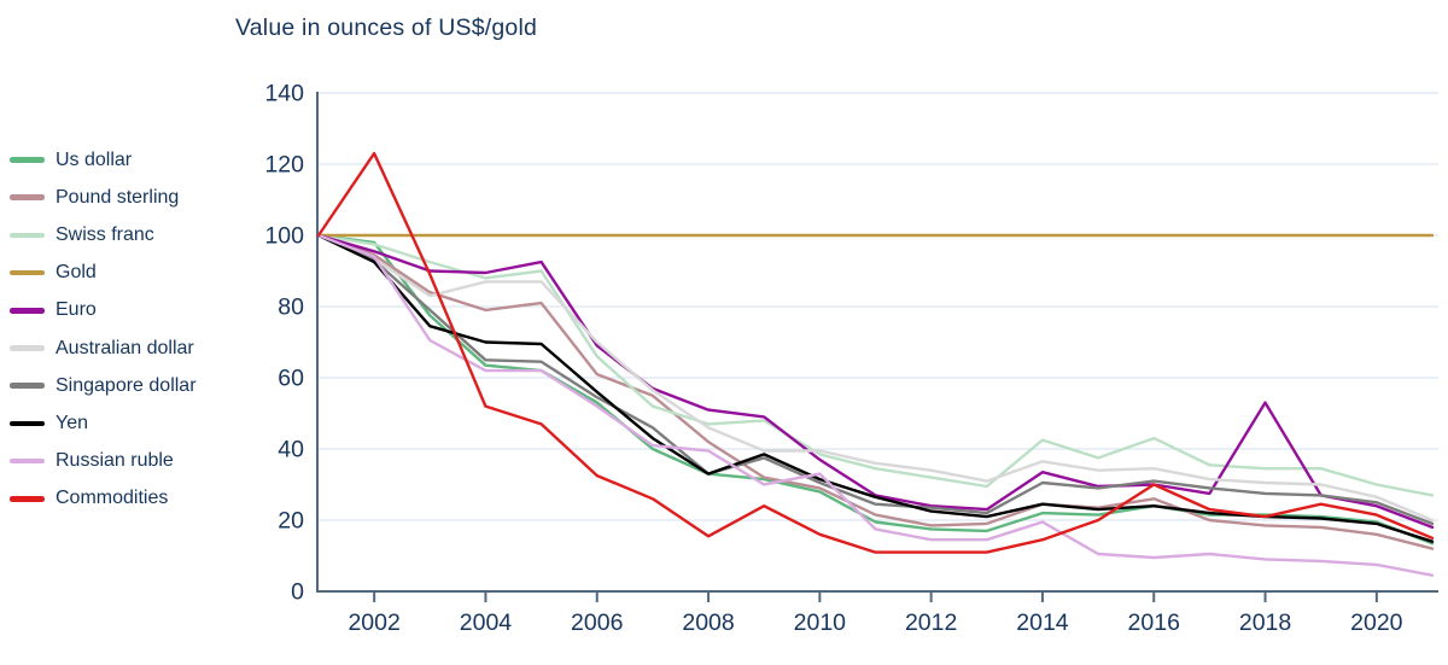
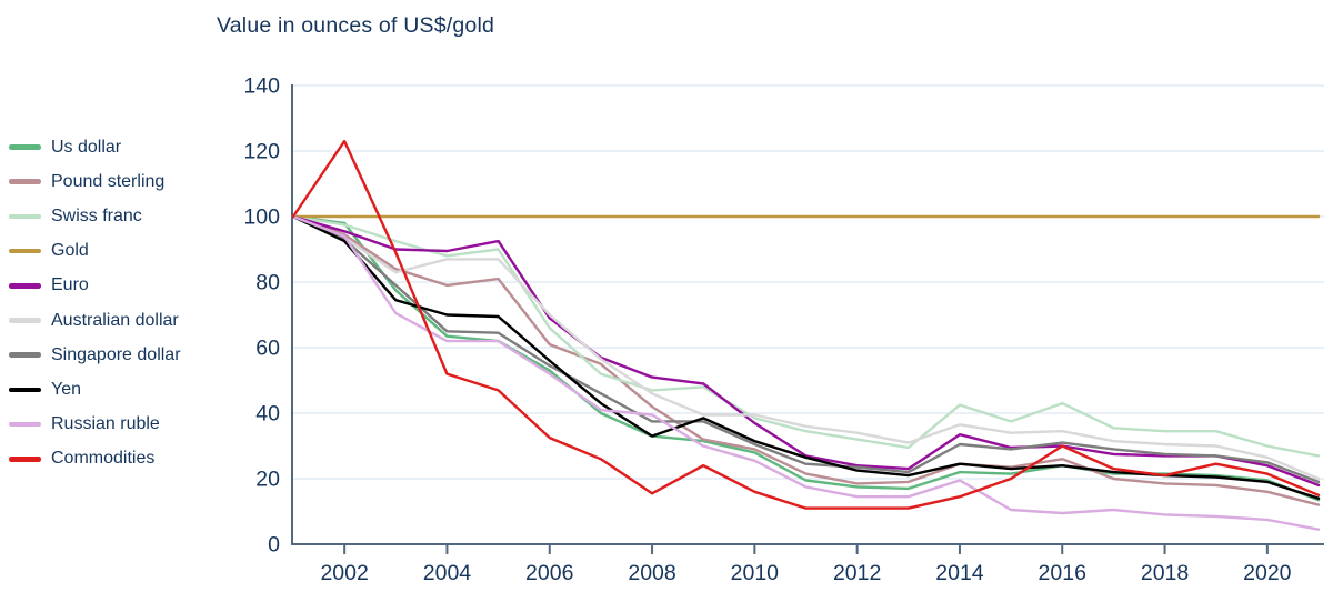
Singapore dollar/2008: 33 -> 38
Russian ruble/2010: 33 -> 26
Euro/2018: 53 -> 27
